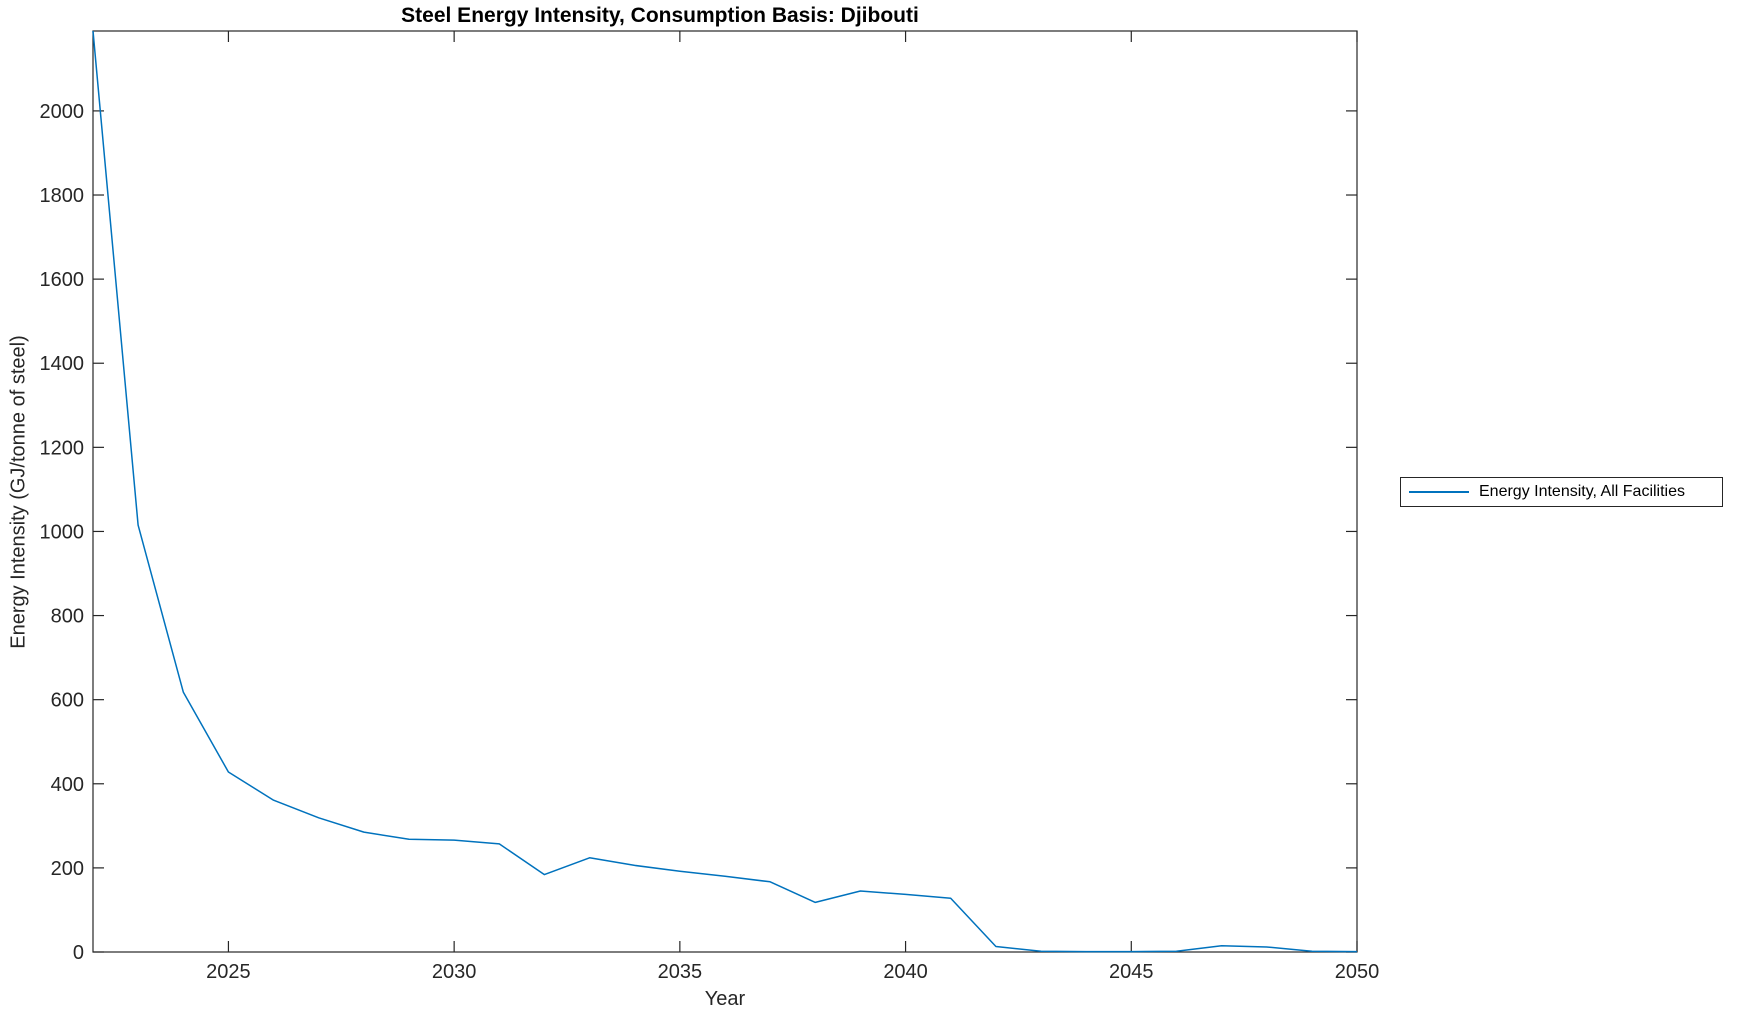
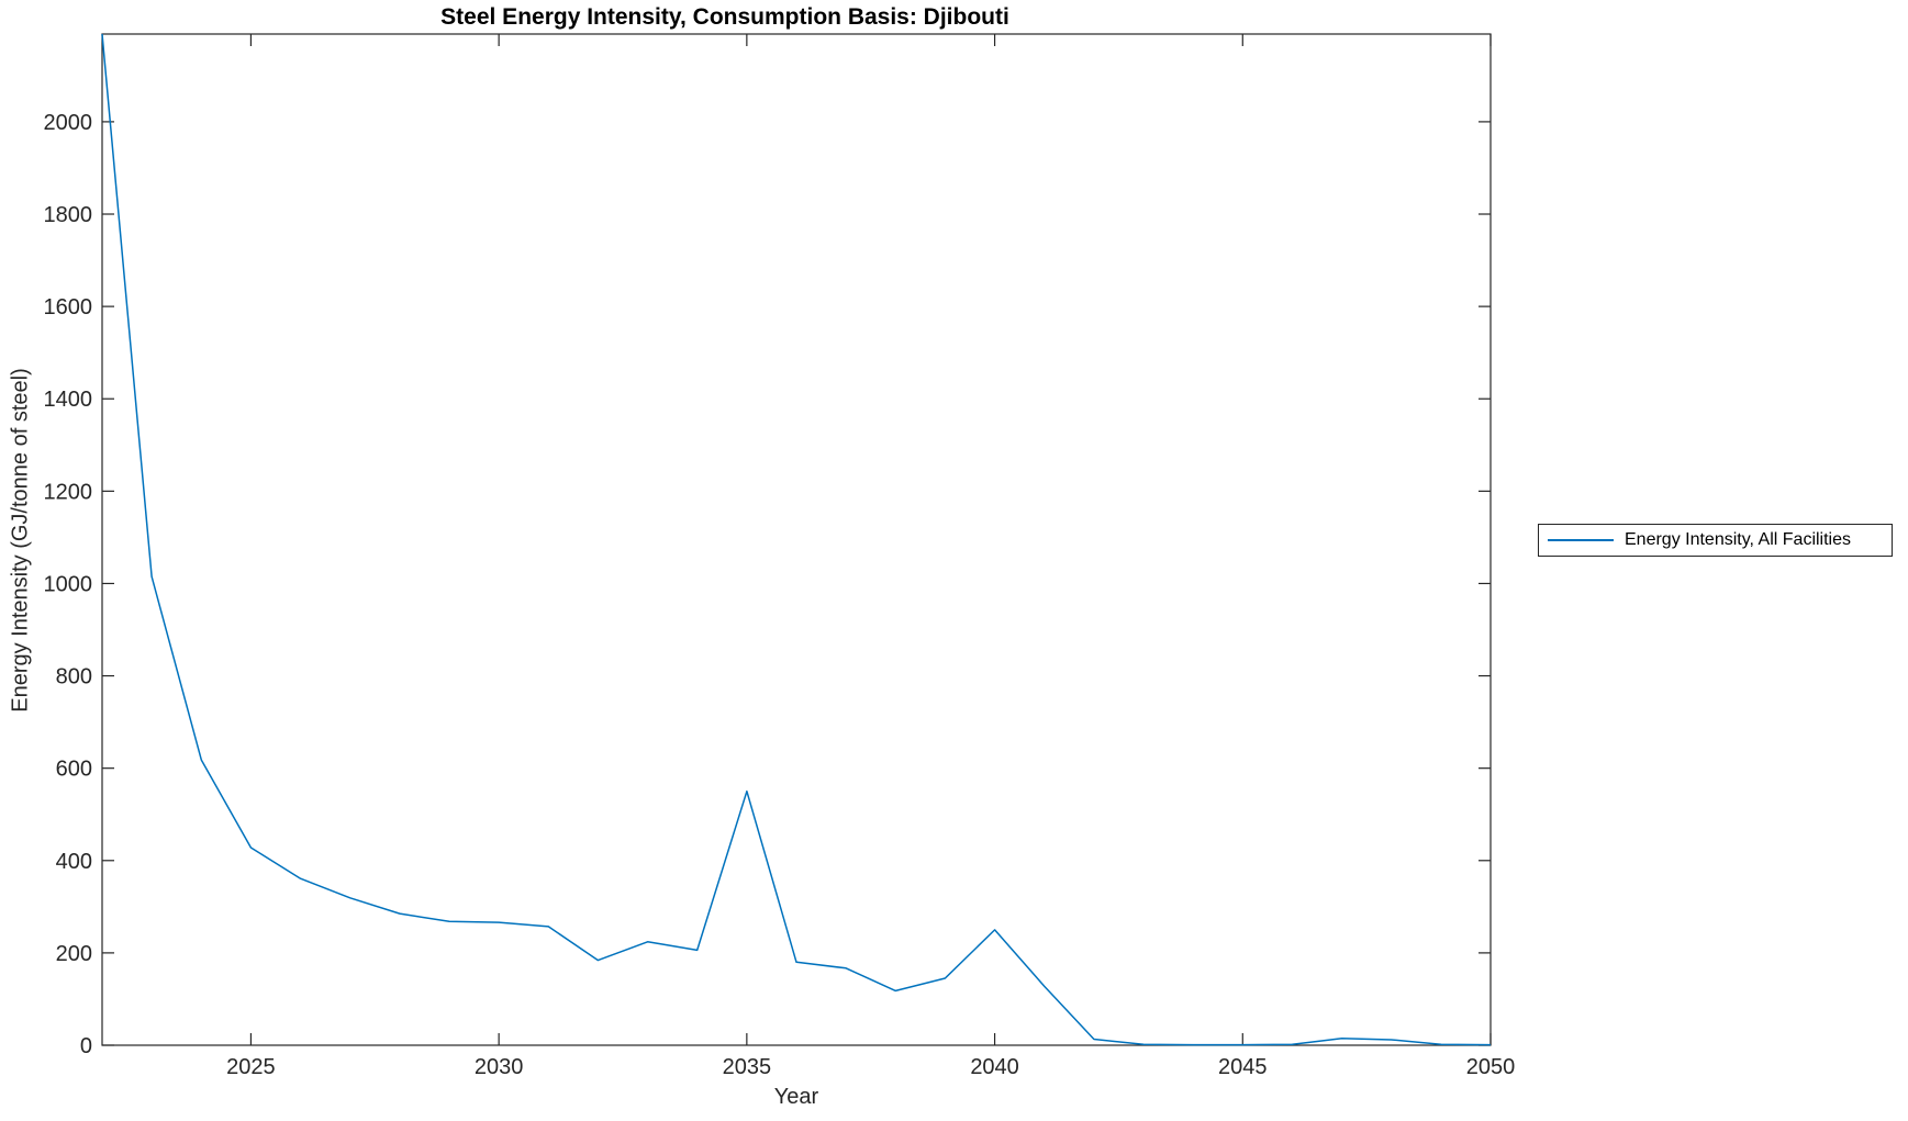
2035: 190 -> 550
2040: 140 -> 250
